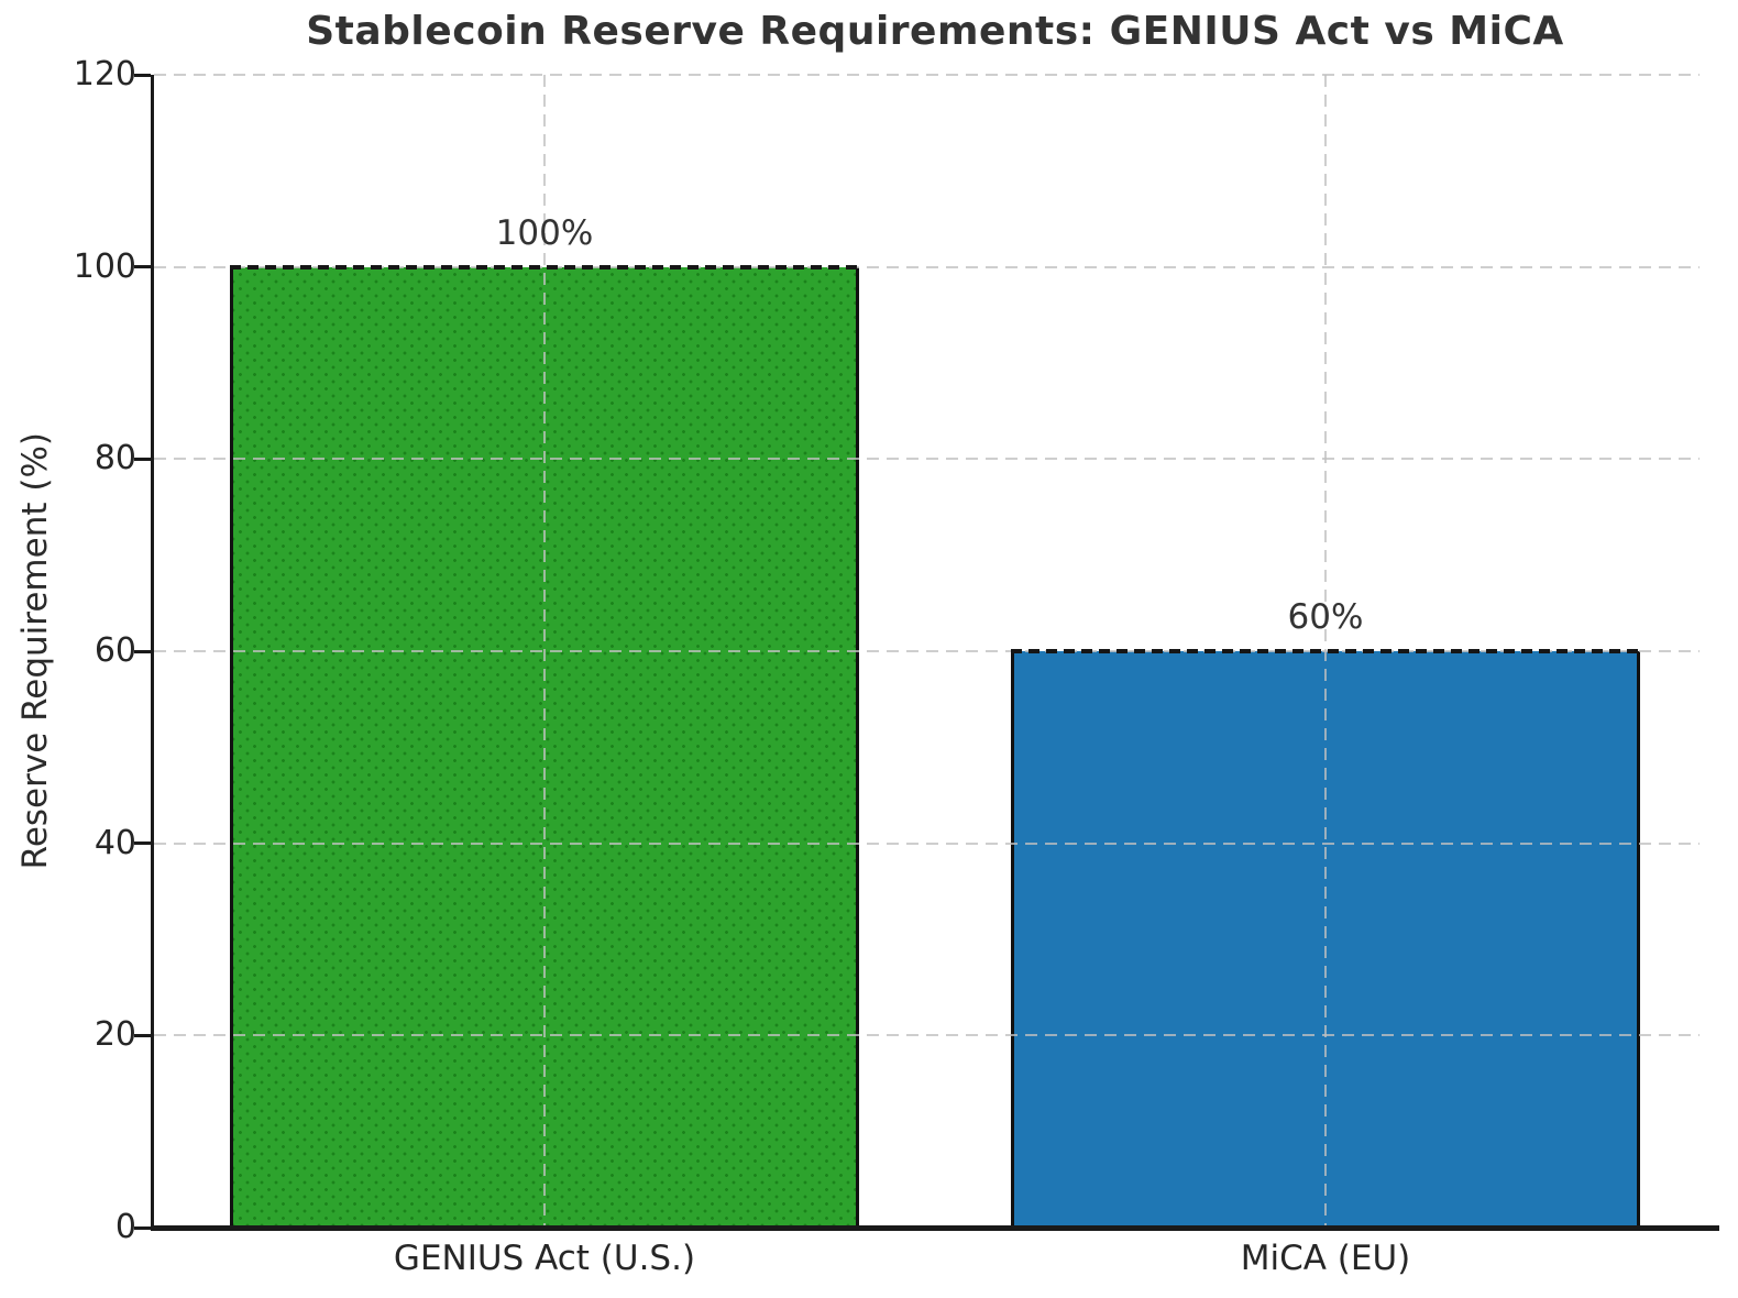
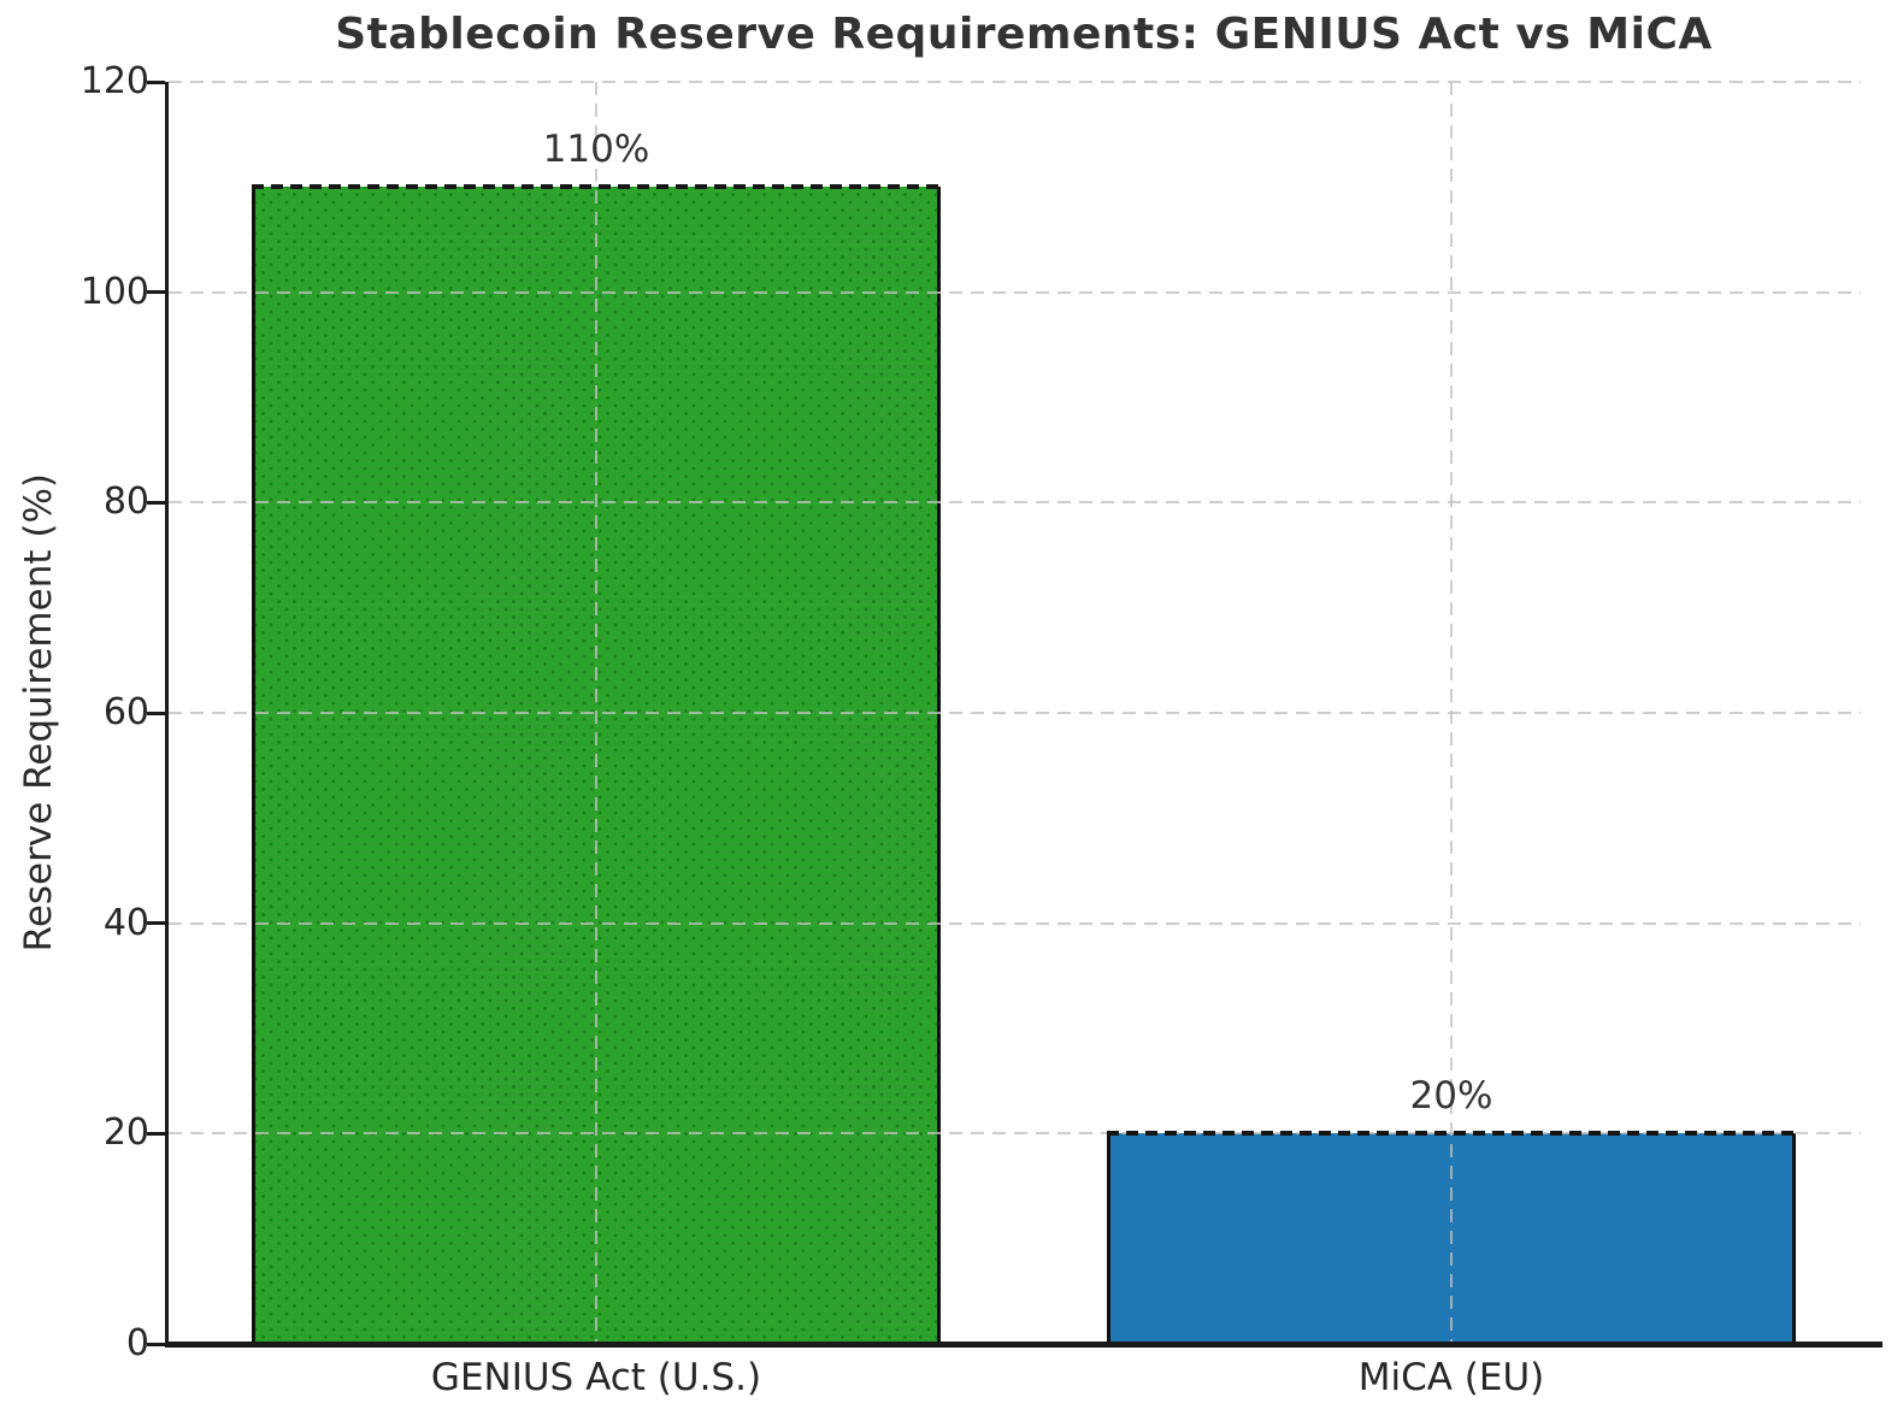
GENIUS Act (U.S.): 100% -> 110%
MiCA (EU): 60% -> 20%
